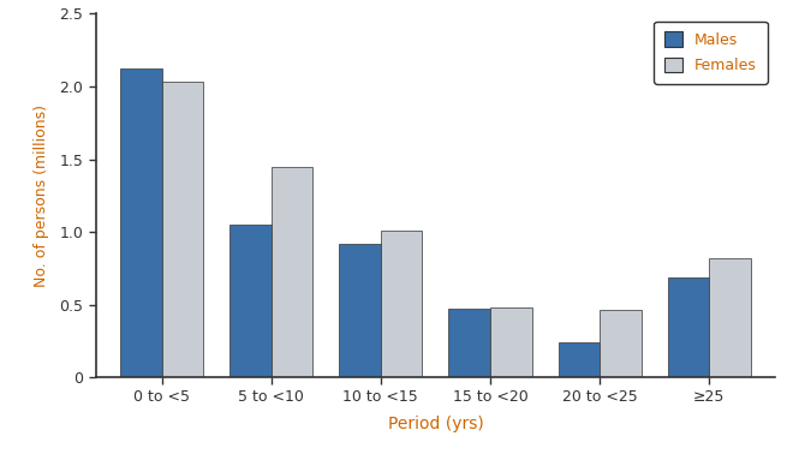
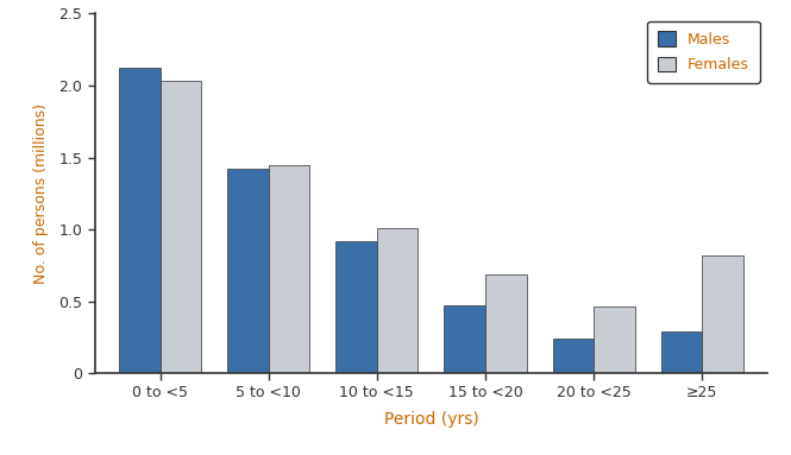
Males/5 to <10: 1.05 -> 1.42
Females/15 to <20: 0.48 -> 0.69
Males/≥25: 0.69 -> 0.29
